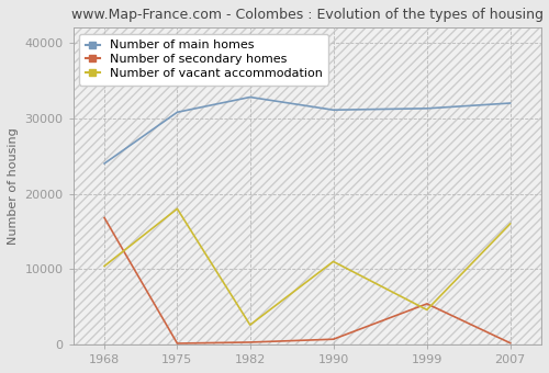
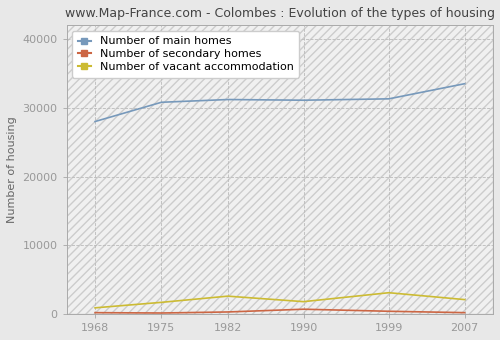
Number of main homes/1968: 24000 -> 28000
Number of secondary homes/1968: 16800 -> 200
Number of vacant accommodation/1968: 10400 -> 900
Number of vacant accommodation/1975: 18000 -> 1700
Number of main homes/1982: 32800 -> 31200
Number of vacant accommodation/1990: 11000 -> 1800
Number of secondary homes/1999: 5400 -> 400
Number of vacant accommodation/1999: 4600 -> 3100
Number of main homes/2007: 32000 -> 33500
Number of vacant accommodation/2007: 16000 -> 2100
